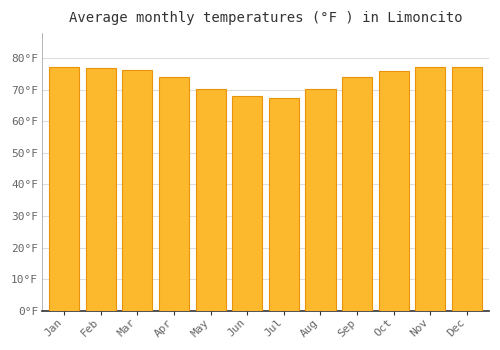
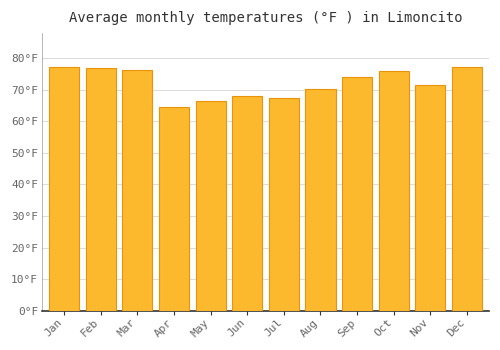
Apr: 74.0°F -> 64.5°F
May: 70.2°F -> 66.5°F
Nov: 77.2°F -> 71.5°F
